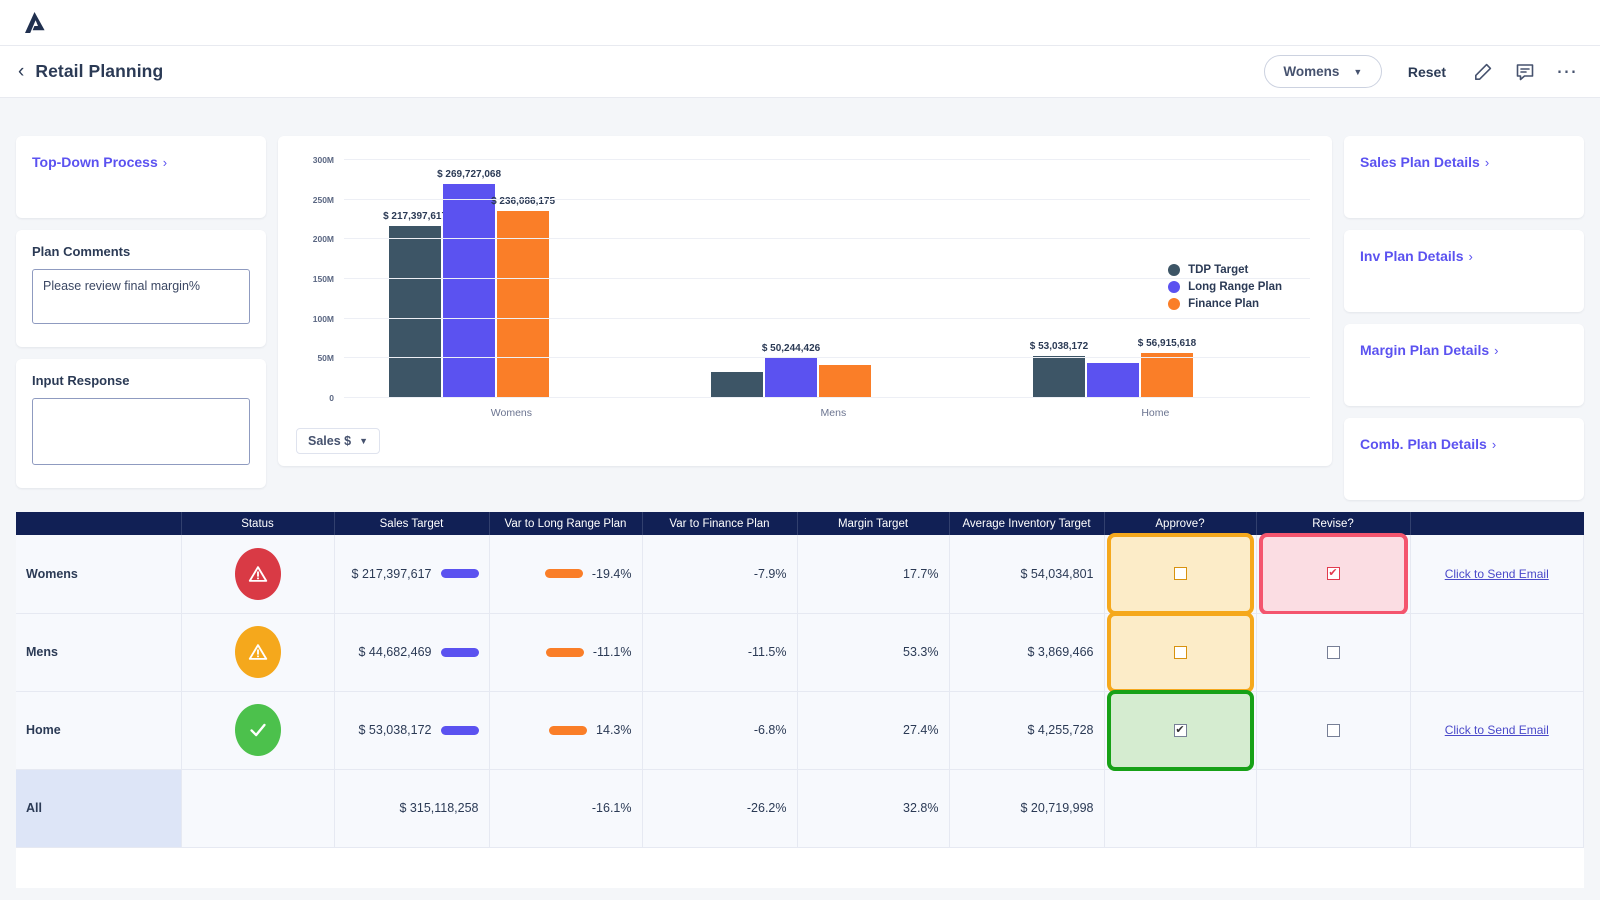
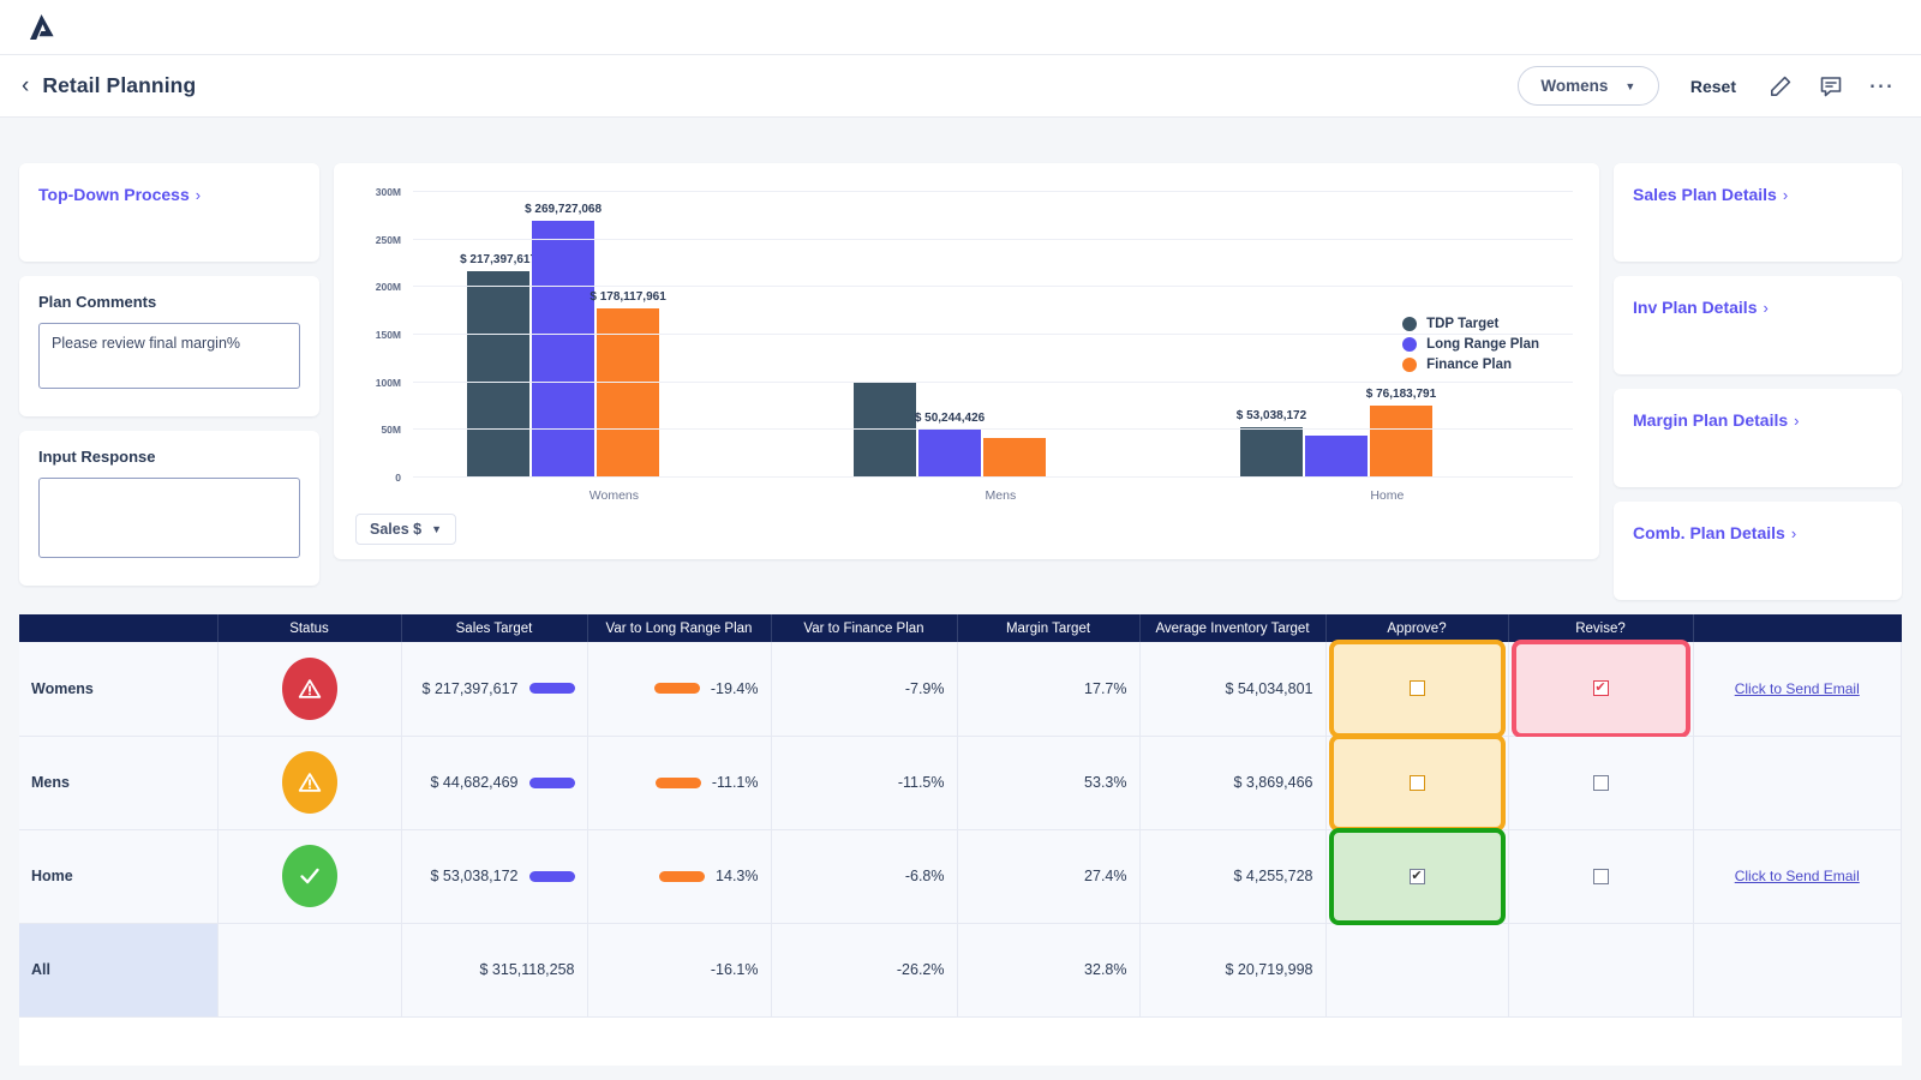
Finance Plan/Womens: 236,086,175 -> 178,117,961
TDP Target/Mens: 30M -> 100M
Finance Plan/Home: 56,915,618 -> 76,183,791
